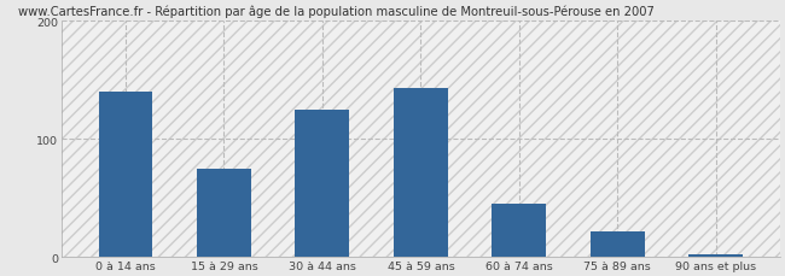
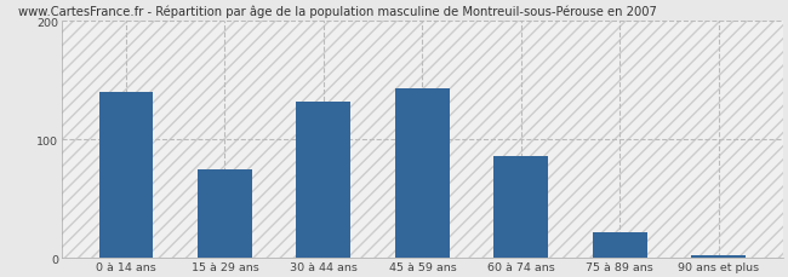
30 à 44 ans: 125 -> 132
60 à 74 ans: 45 -> 86
